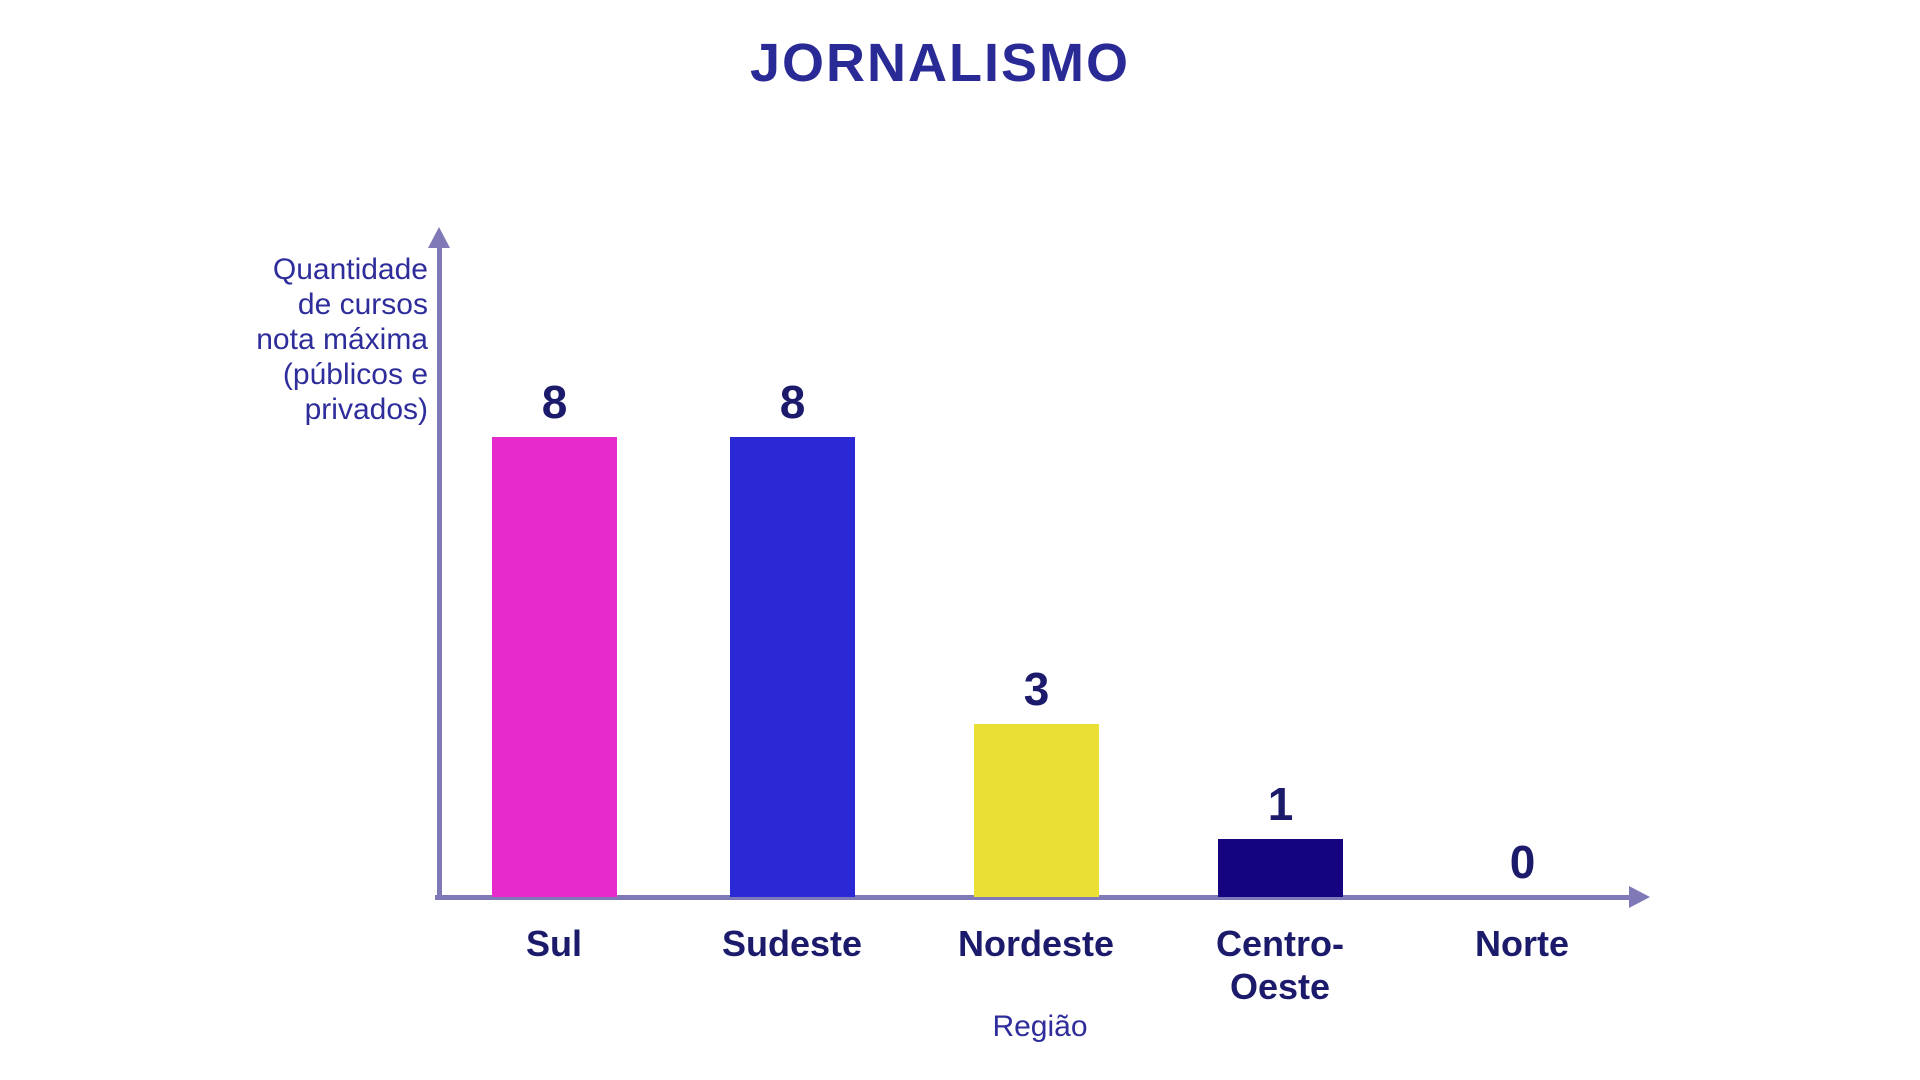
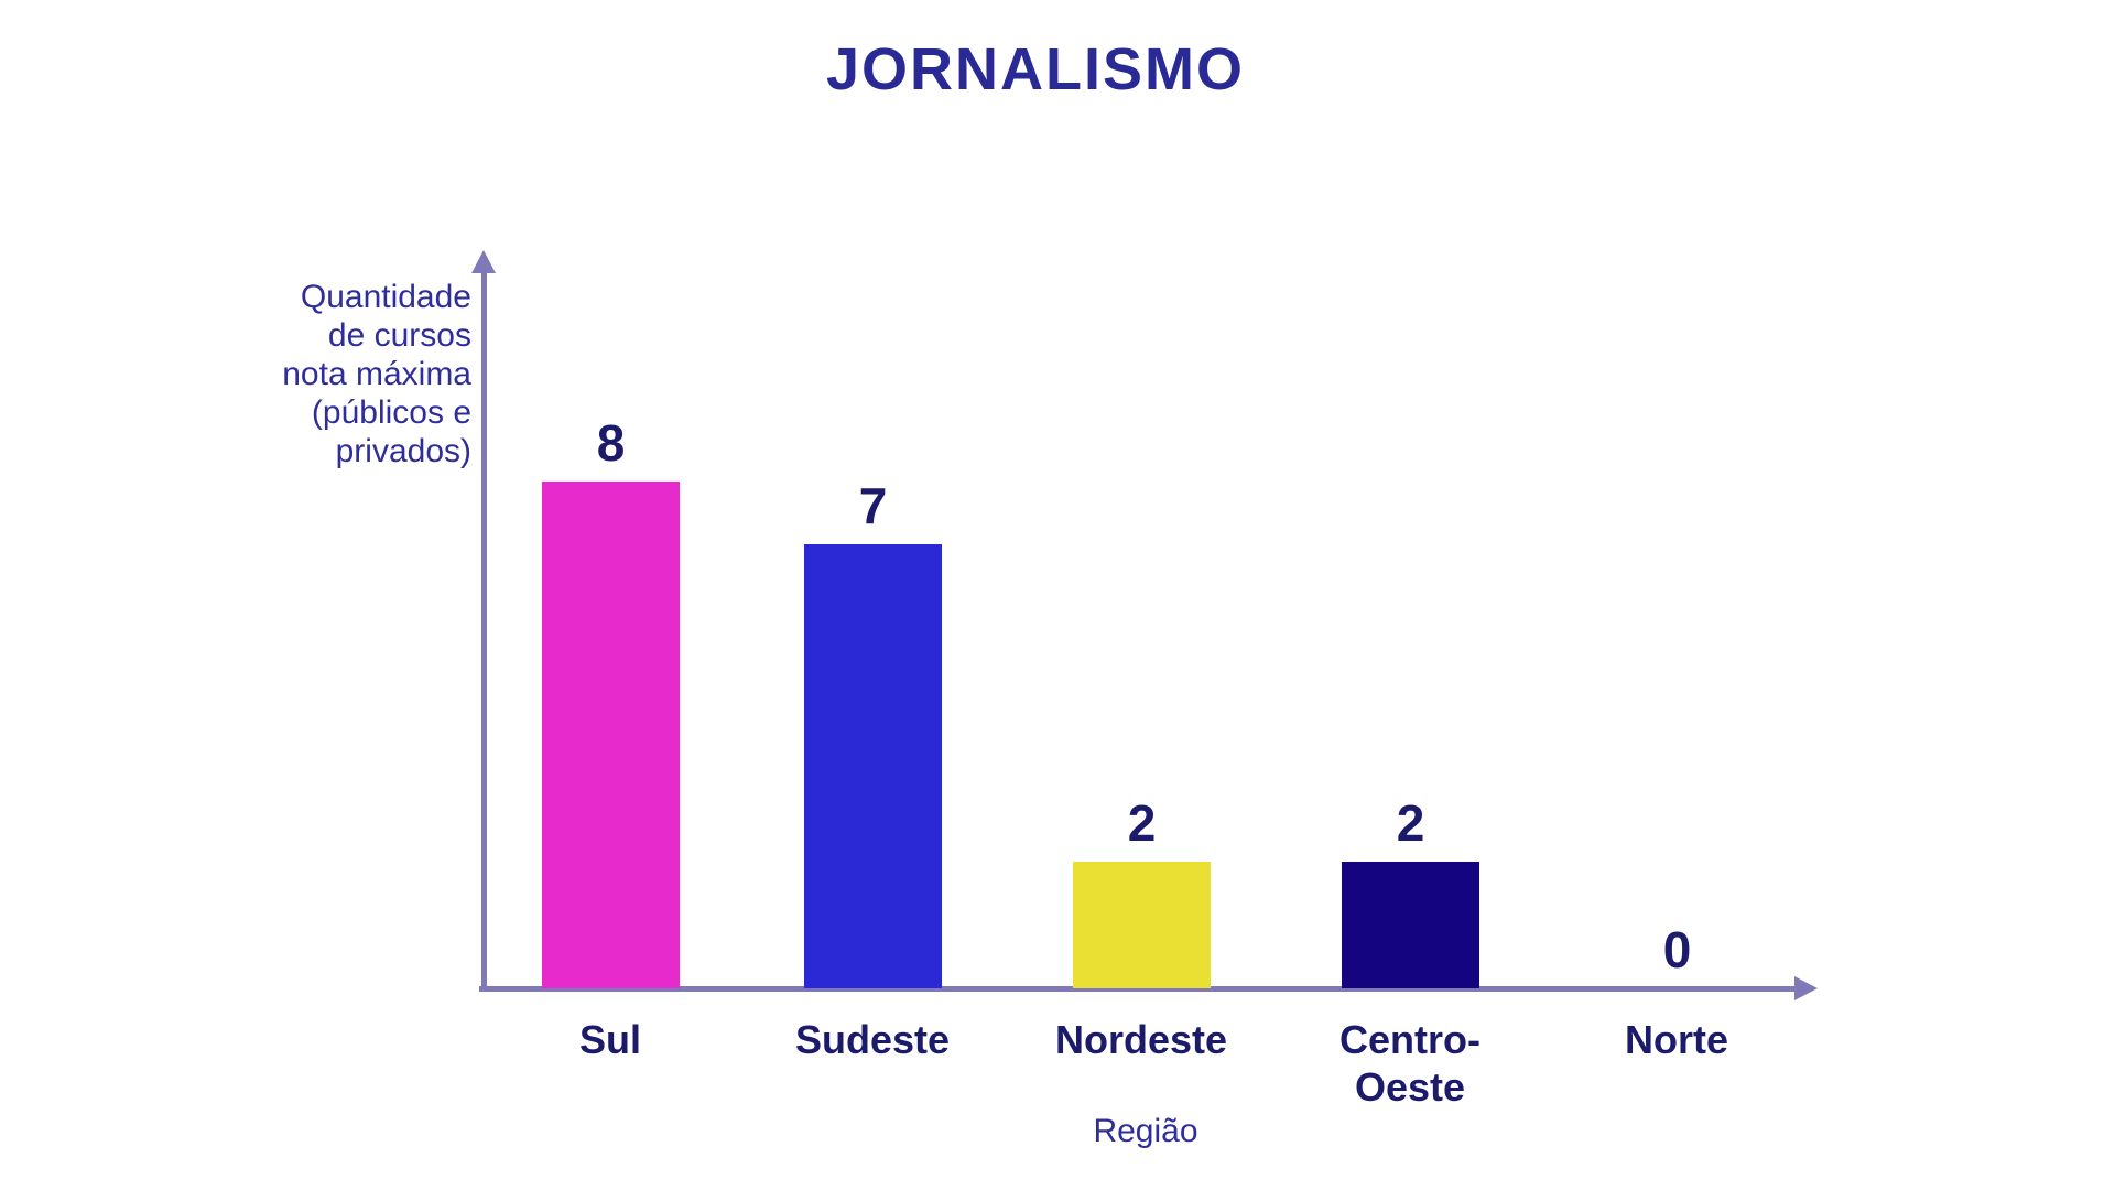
Sudeste: 8 -> 7
Nordeste: 3 -> 2
Centro-Oeste: 1 -> 2
